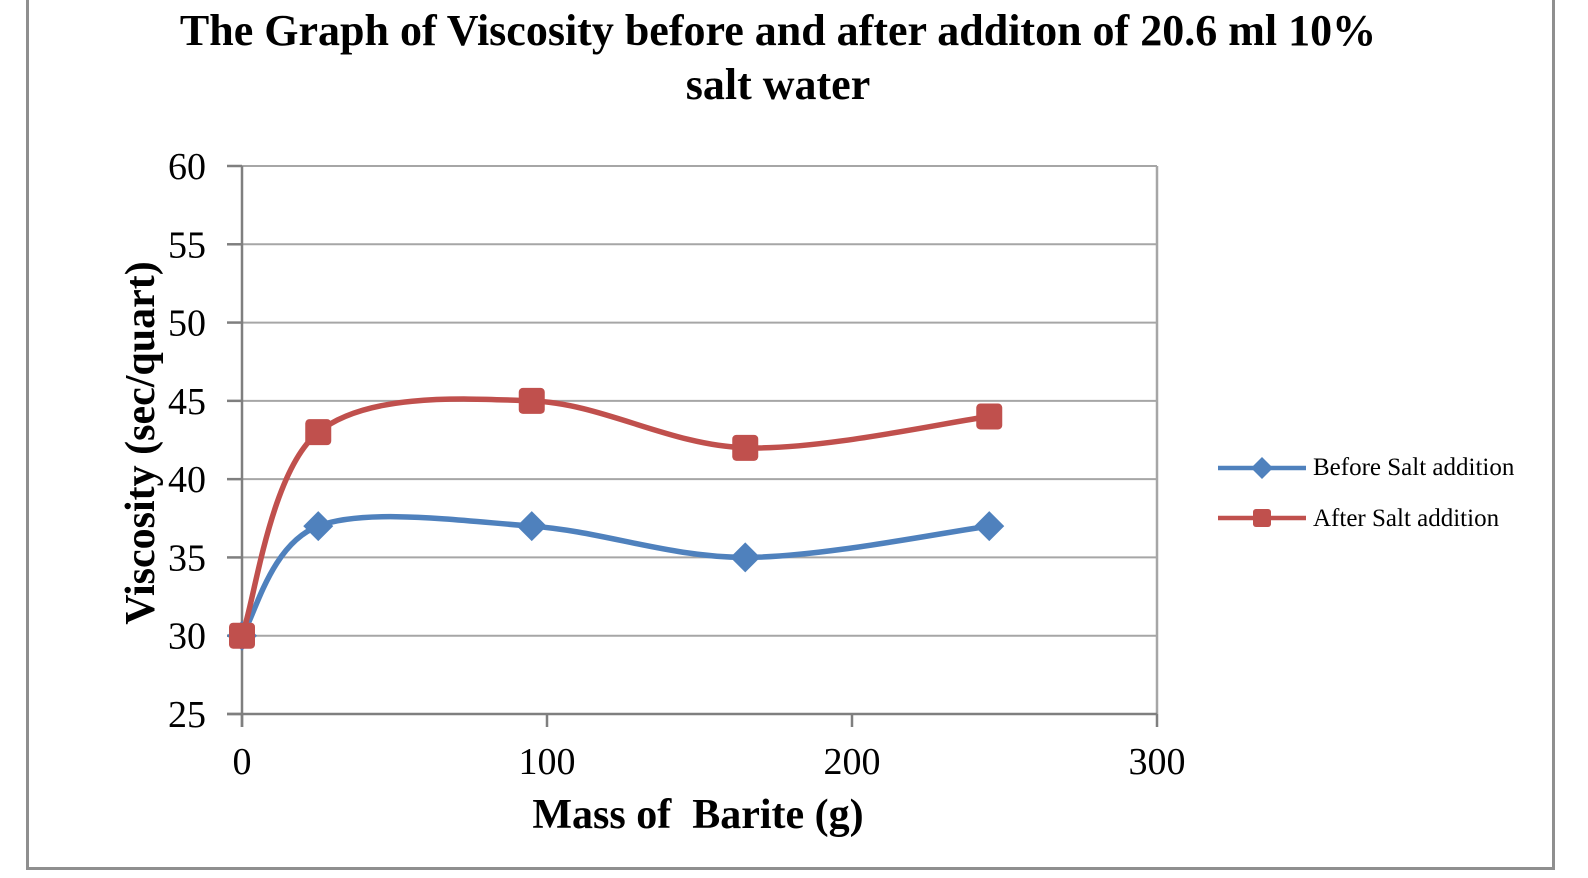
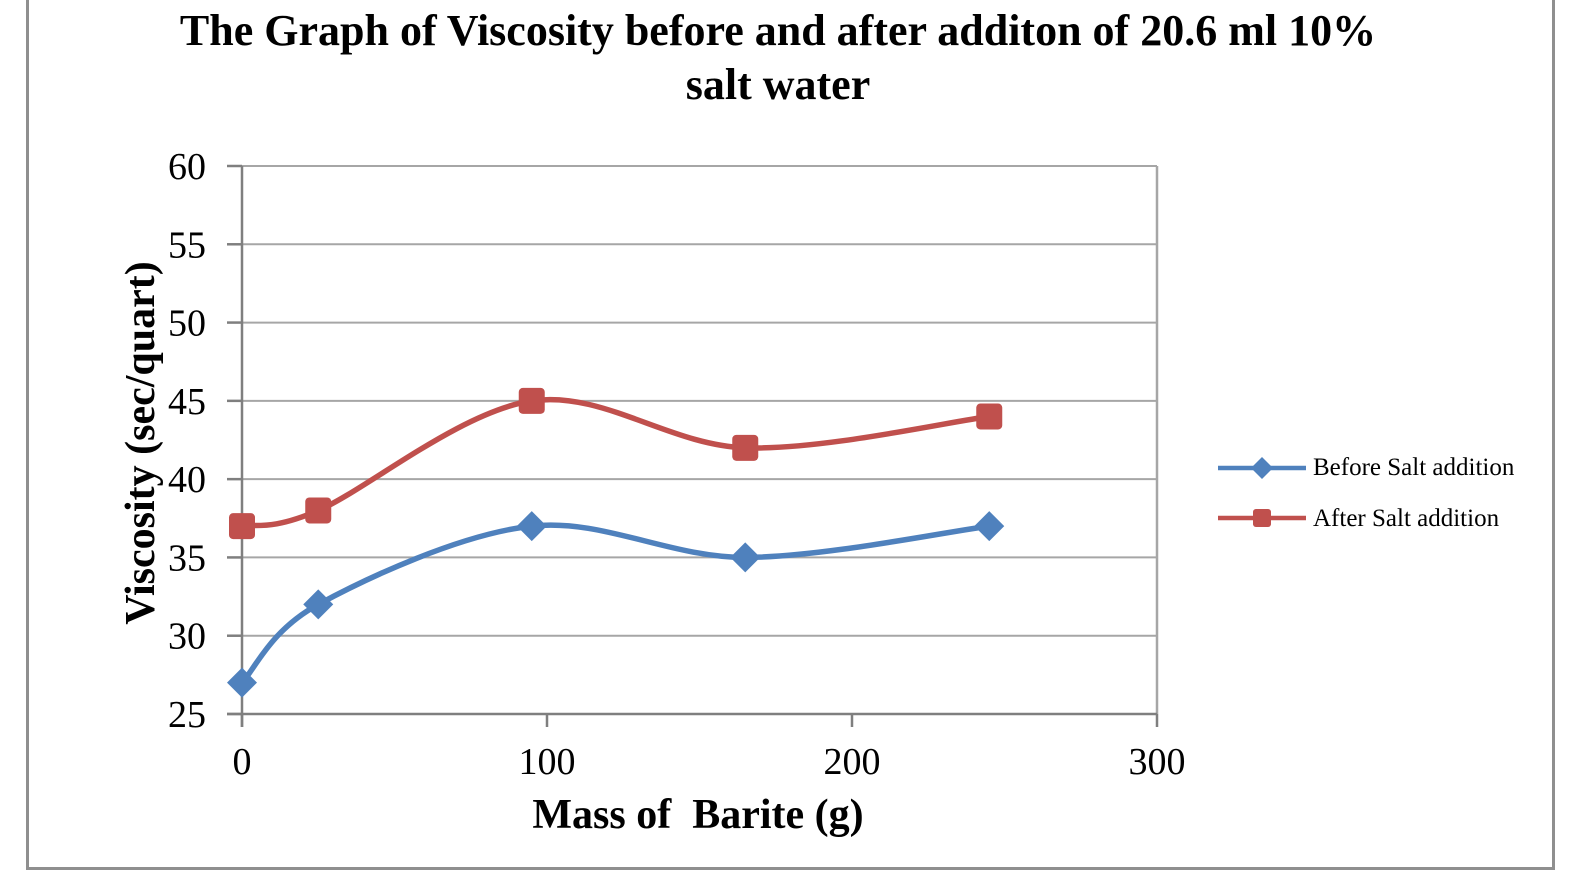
Before Salt addition/0: 30 -> 27
After Salt addition/0: 30 -> 37
Before Salt addition/25: 37 -> 32
After Salt addition/25: 43 -> 38
